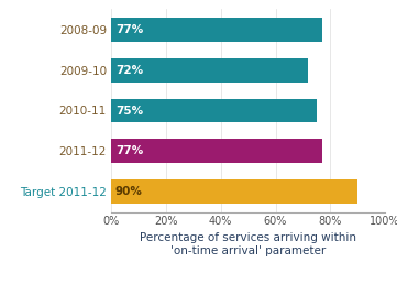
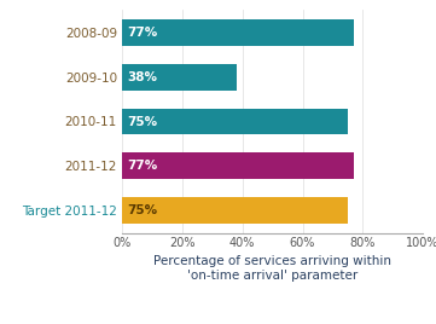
2009-10: 72% -> 38%
Target 2011-12: 90% -> 75%
